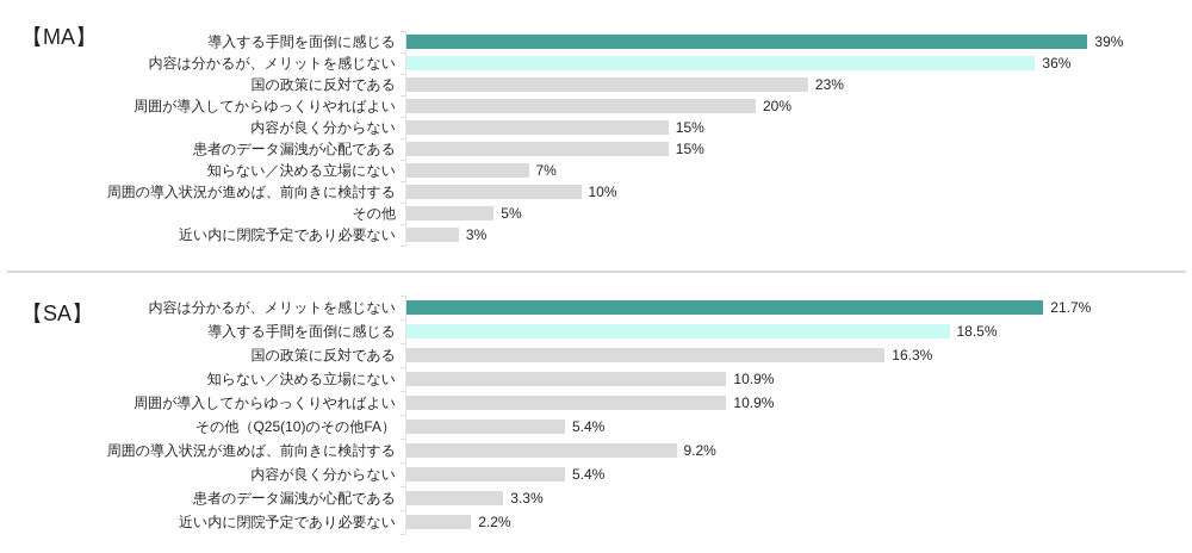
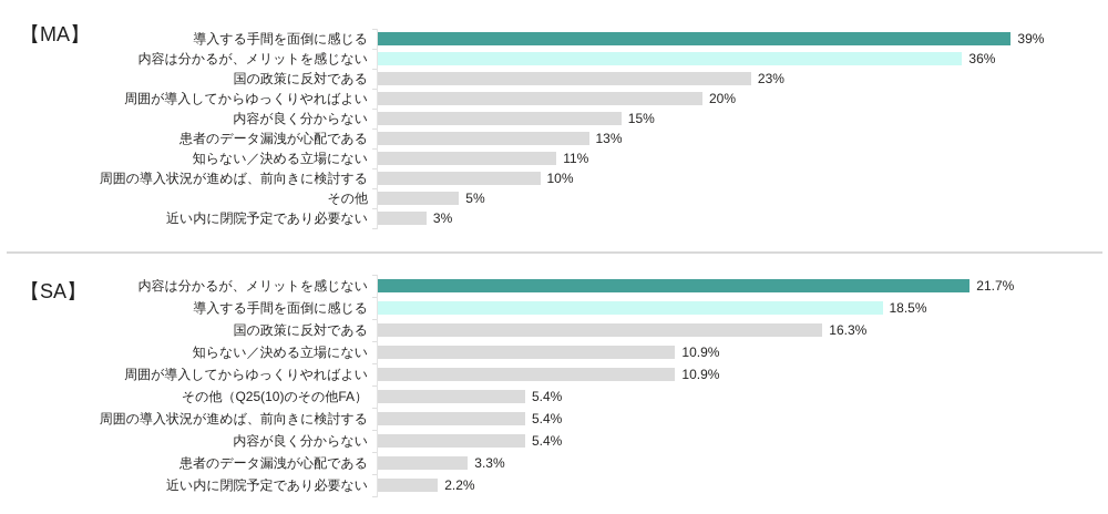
【MA】/患者のデータ漏洩が心配である: 15% -> 13%
【MA】/知らない／決める立場にない: 7% -> 11%
【SA】/周囲の導入状況が進めば、前向きに検討する: 9.2% -> 5.4%
